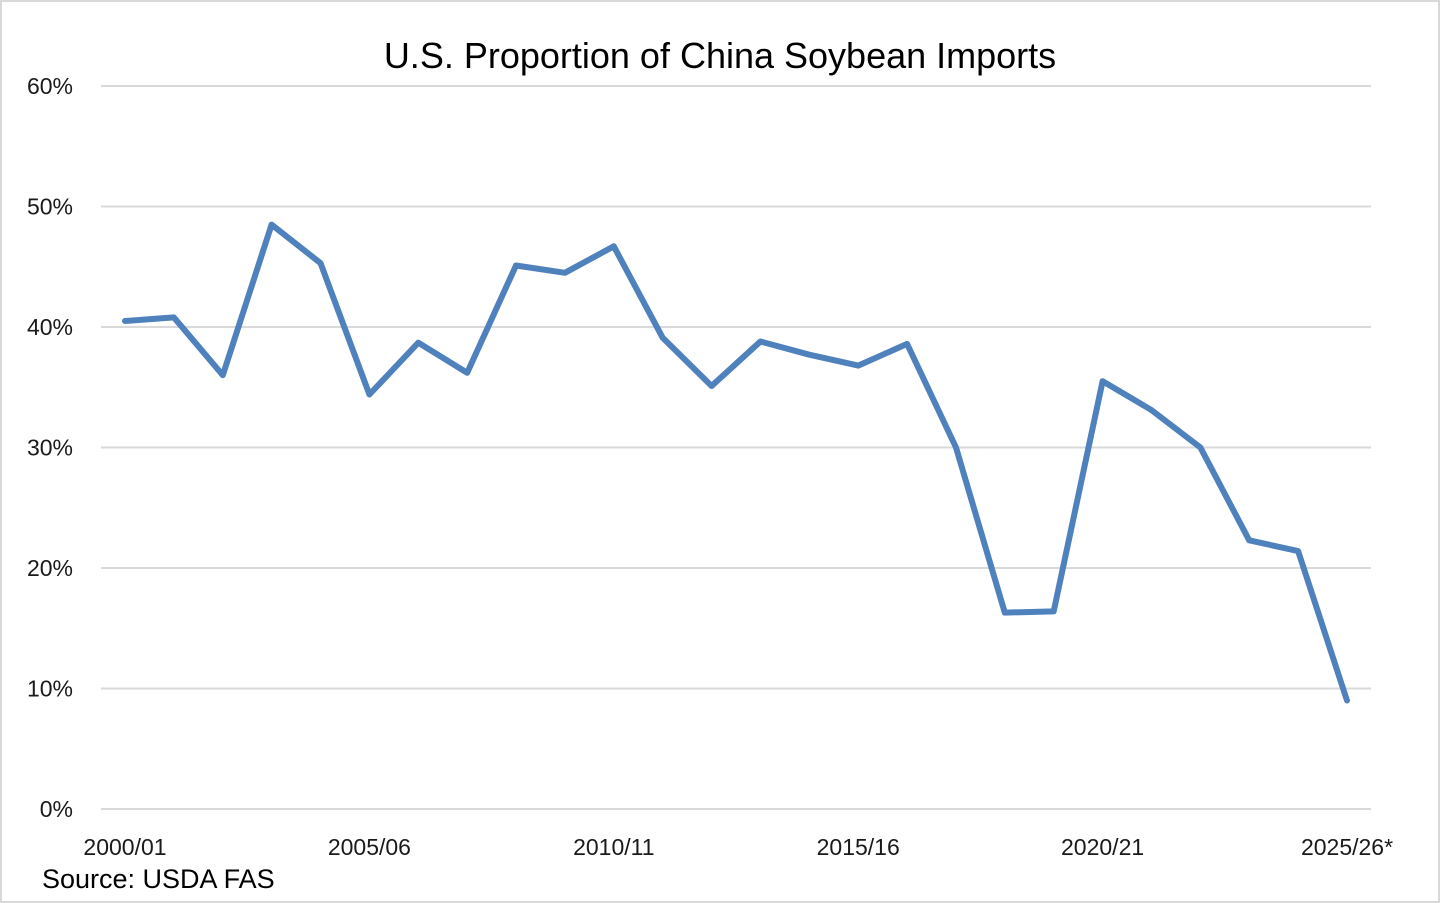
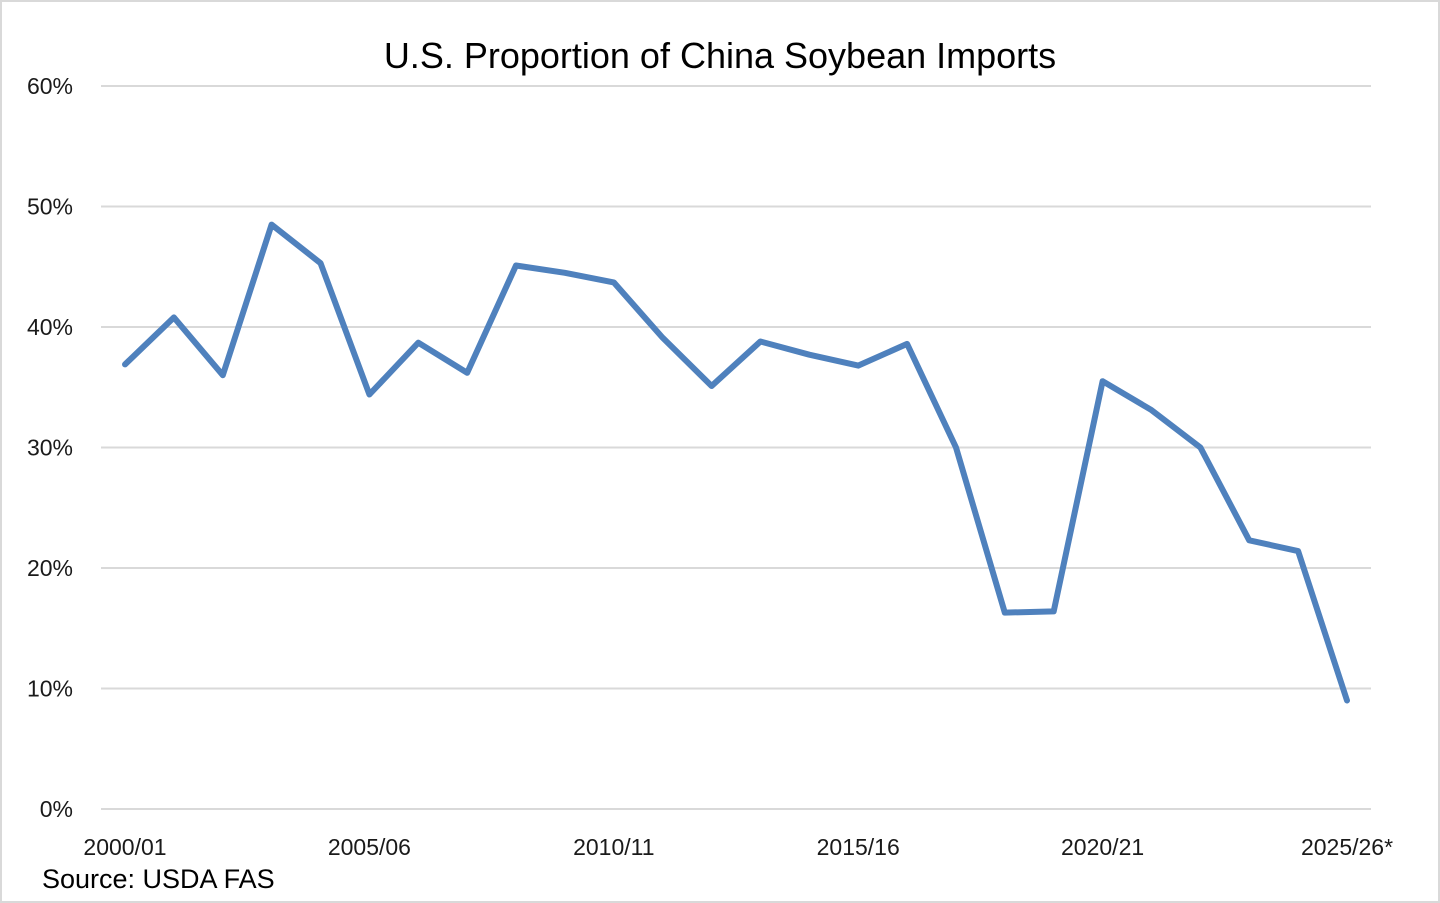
2000/01: 40.5% -> 36.9%
2010/11: 46.7% -> 43.7%
